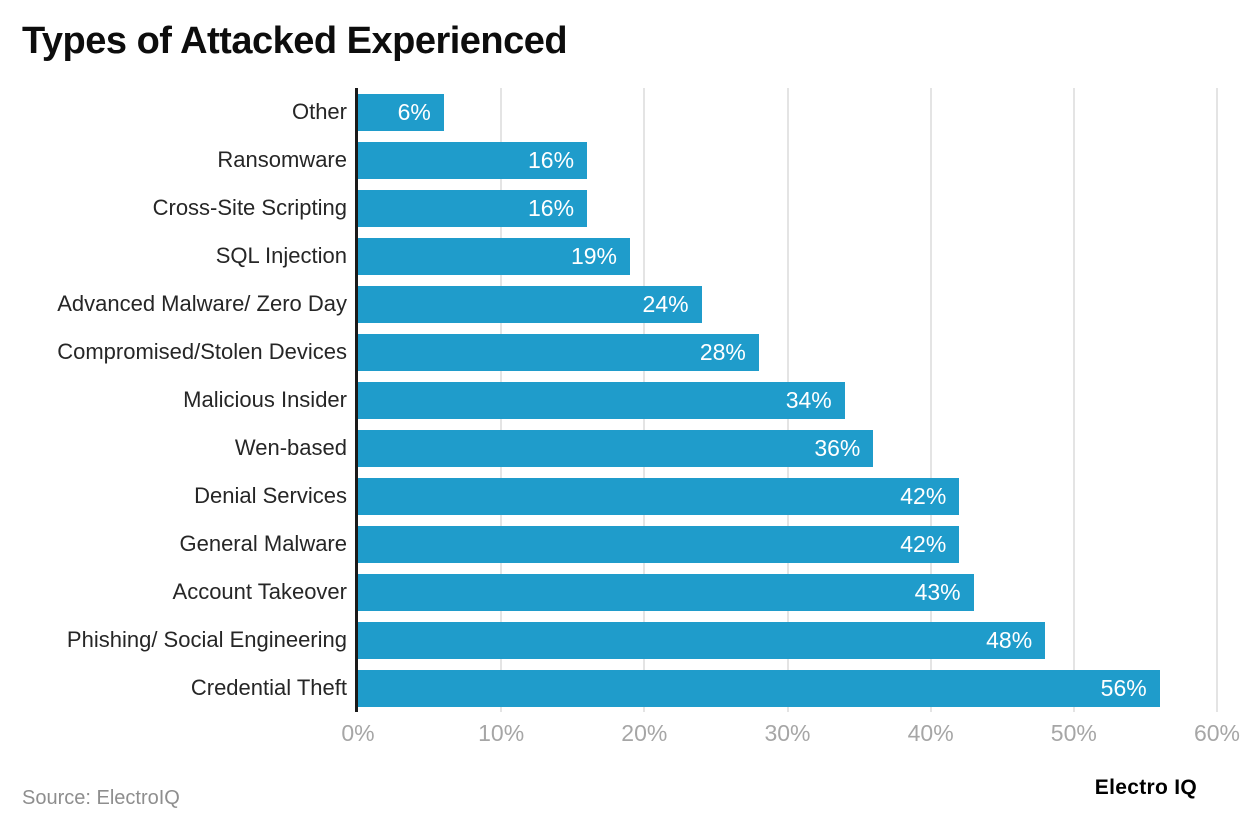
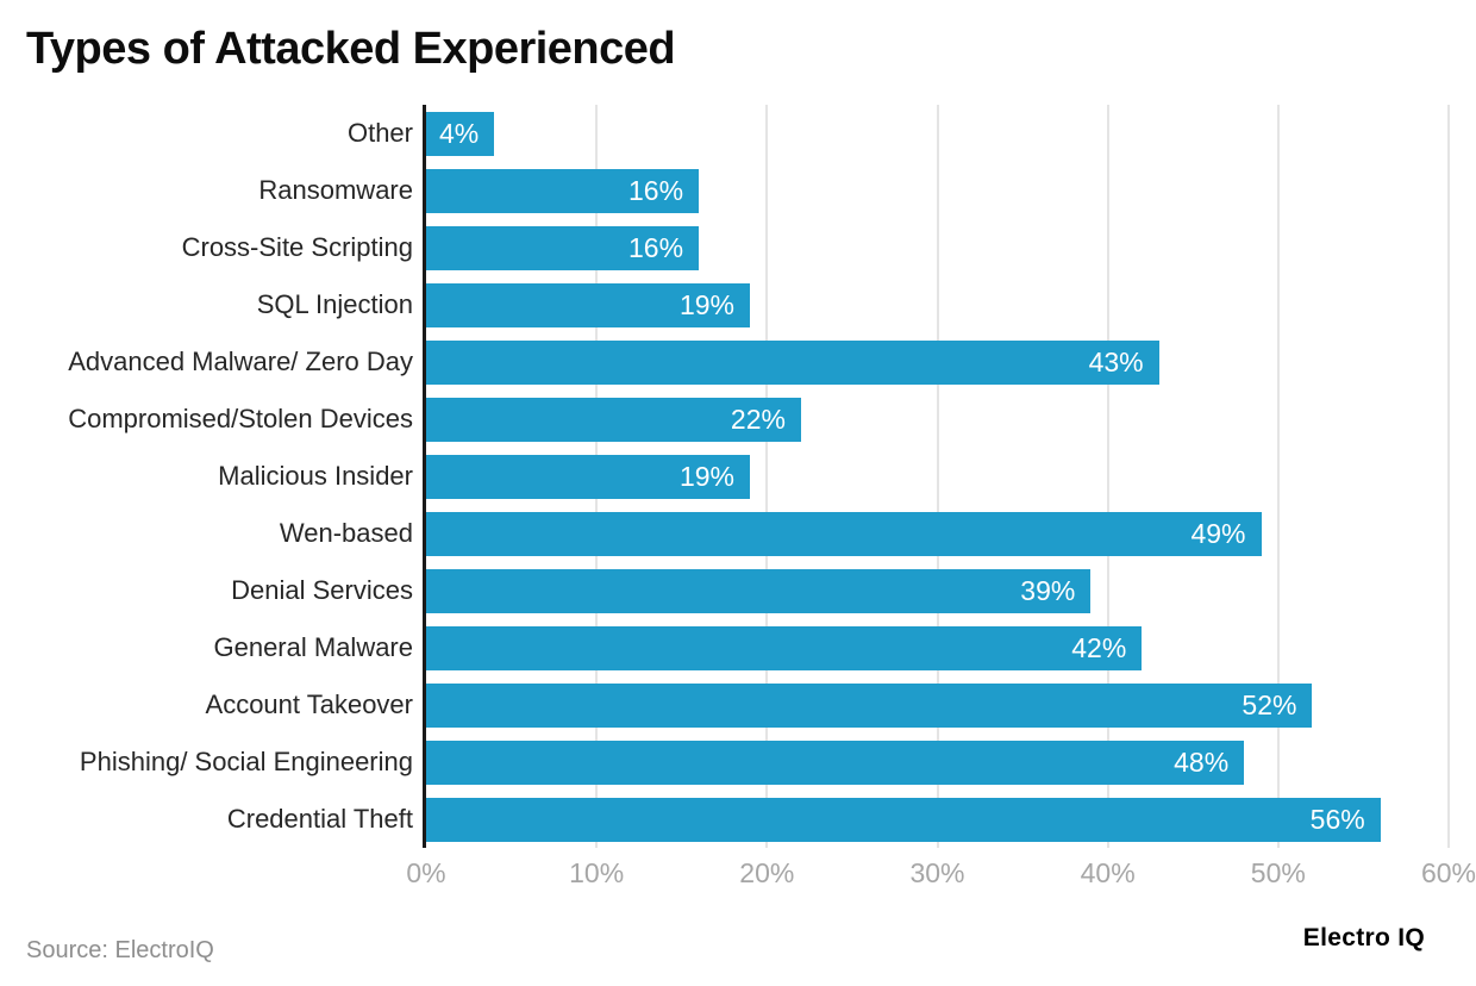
Other: 6% -> 4%
Advanced Malware/ Zero Day: 24% -> 43%
Compromised/Stolen Devices: 28% -> 22%
Malicious Insider: 34% -> 19%
Wen-based: 36% -> 49%
Denial Services: 42% -> 39%
Account Takeover: 43% -> 52%
